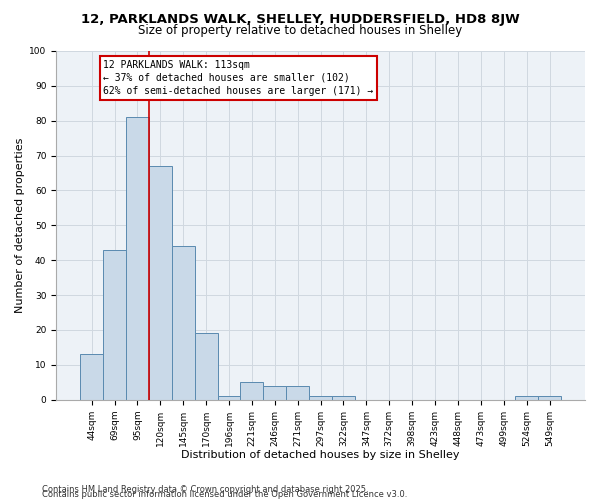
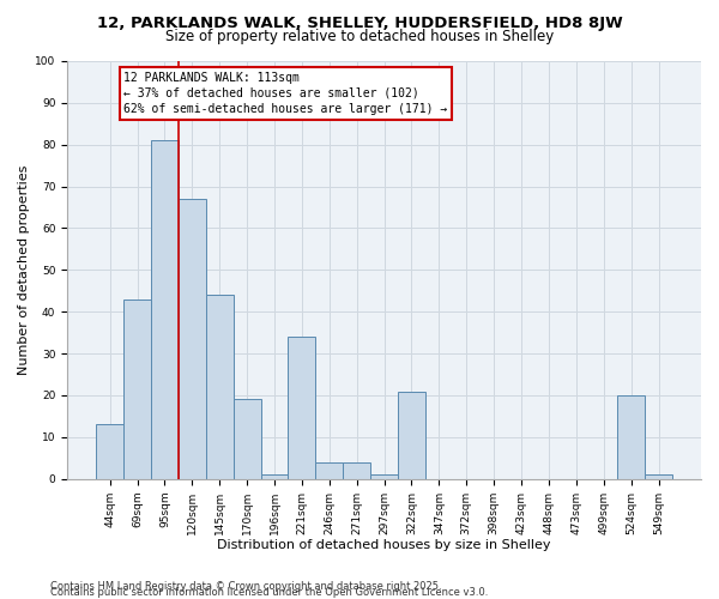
221sqm: 5 -> 34
322sqm: 1 -> 21
524sqm: 1 -> 20
